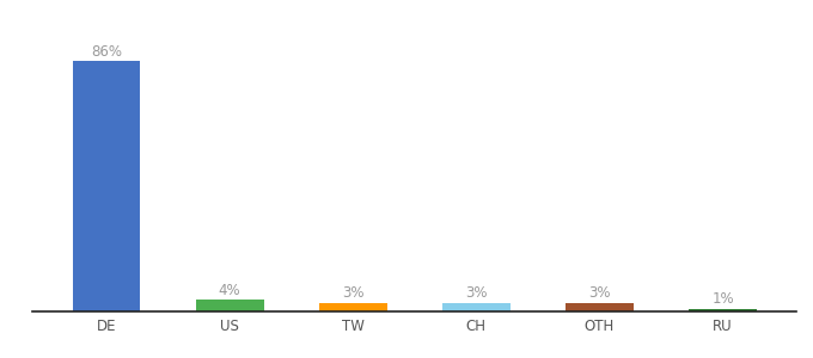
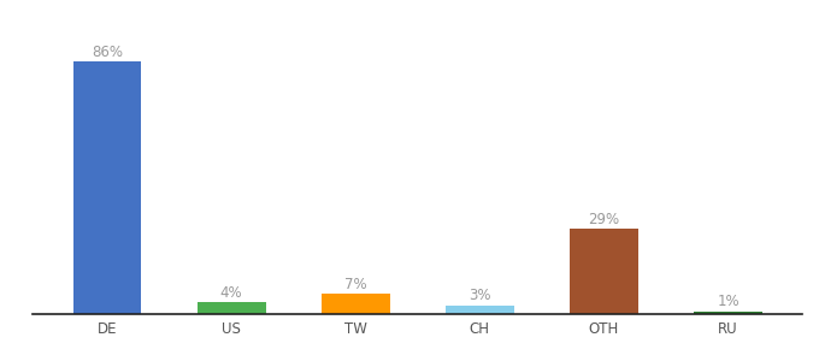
TW: 3% -> 7%
OTH: 3% -> 29%
